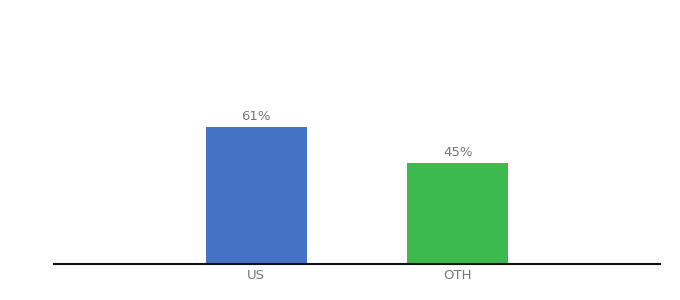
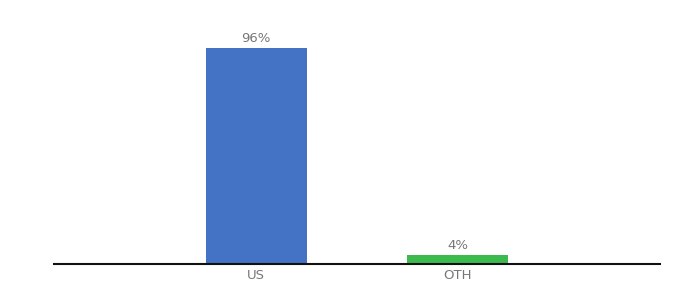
US: 61% -> 96%
OTH: 45% -> 4%
